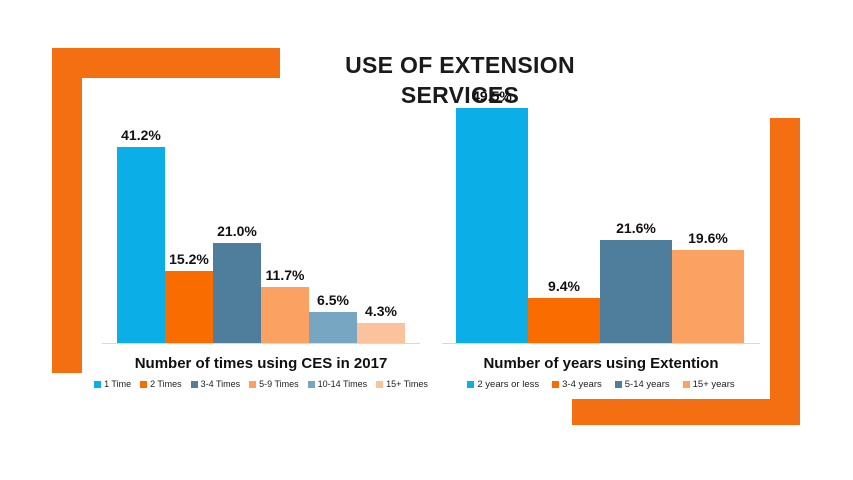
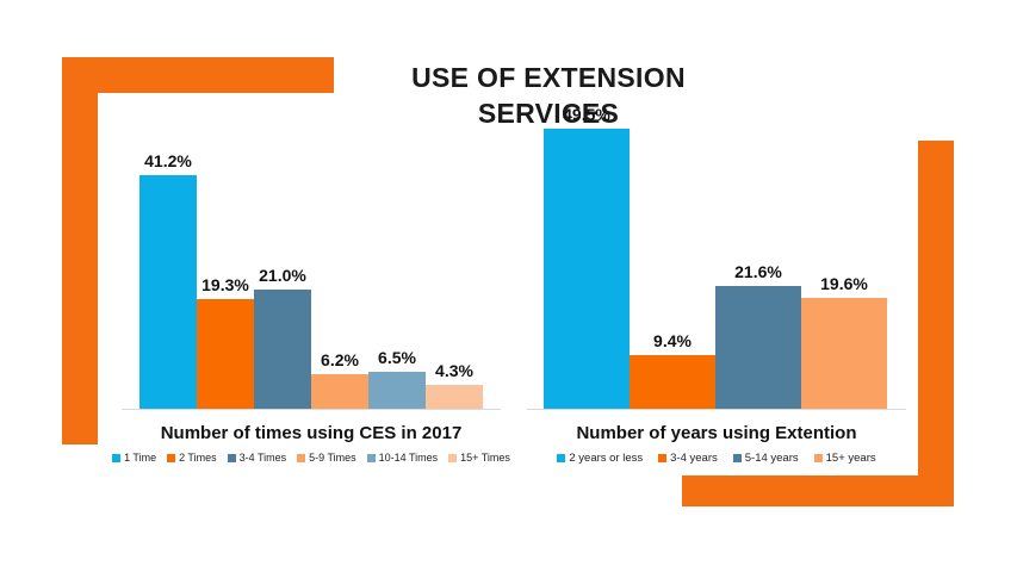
Number of times using CES in 2017/2 Times: 15.2% -> 19.3%
Number of times using CES in 2017/5-9 Times: 11.7% -> 6.2%
